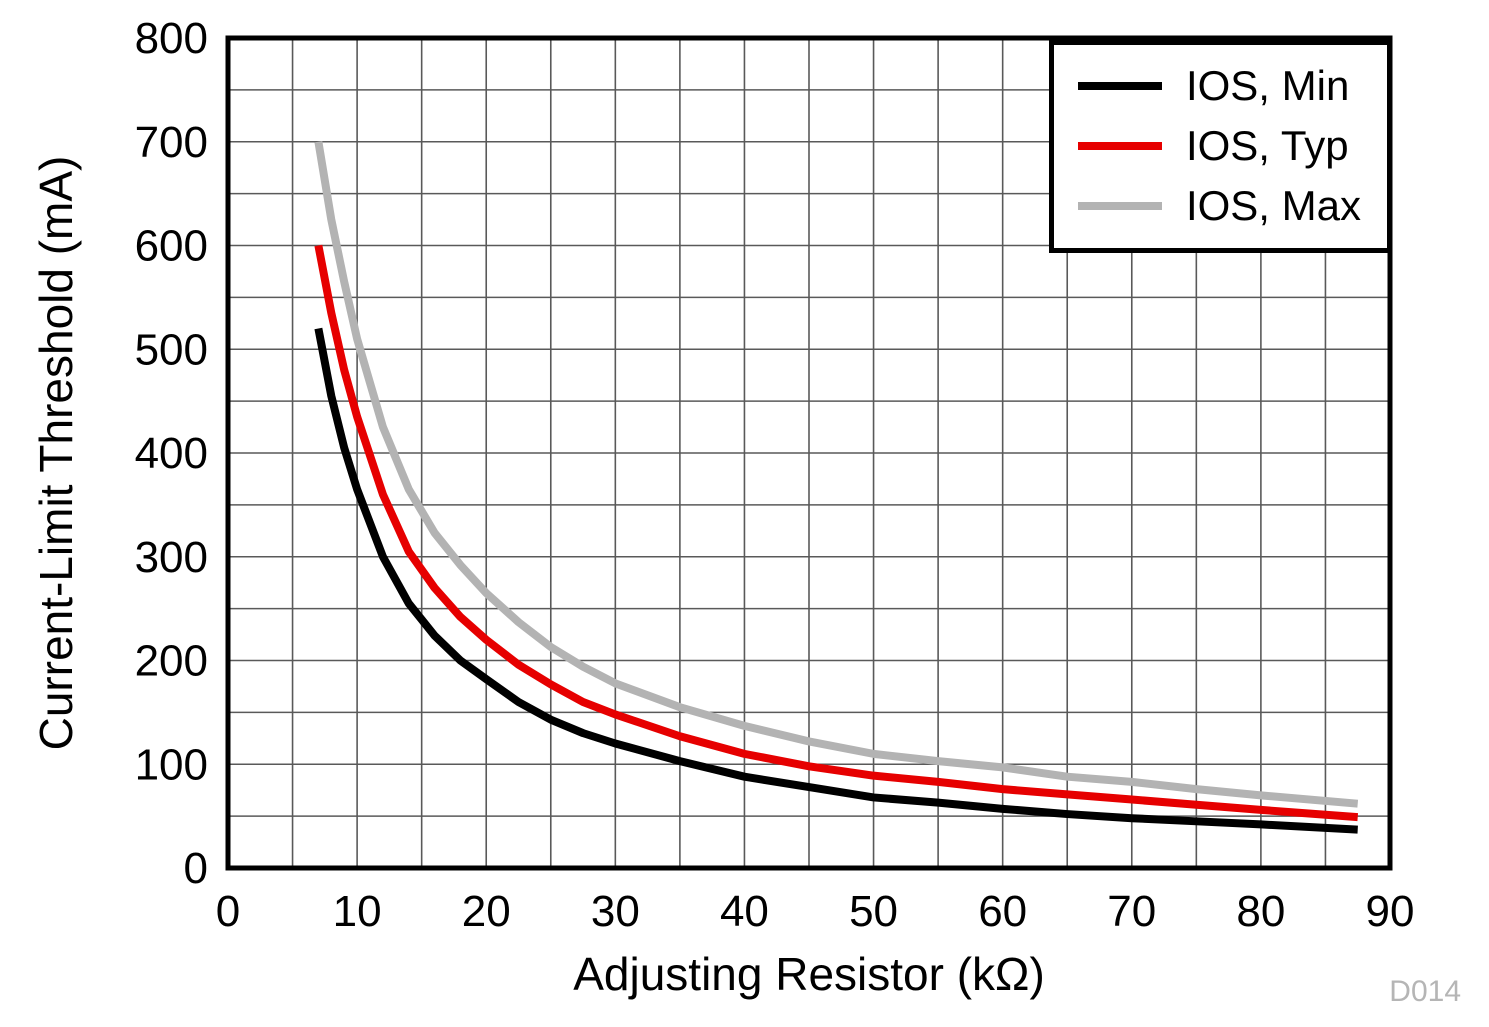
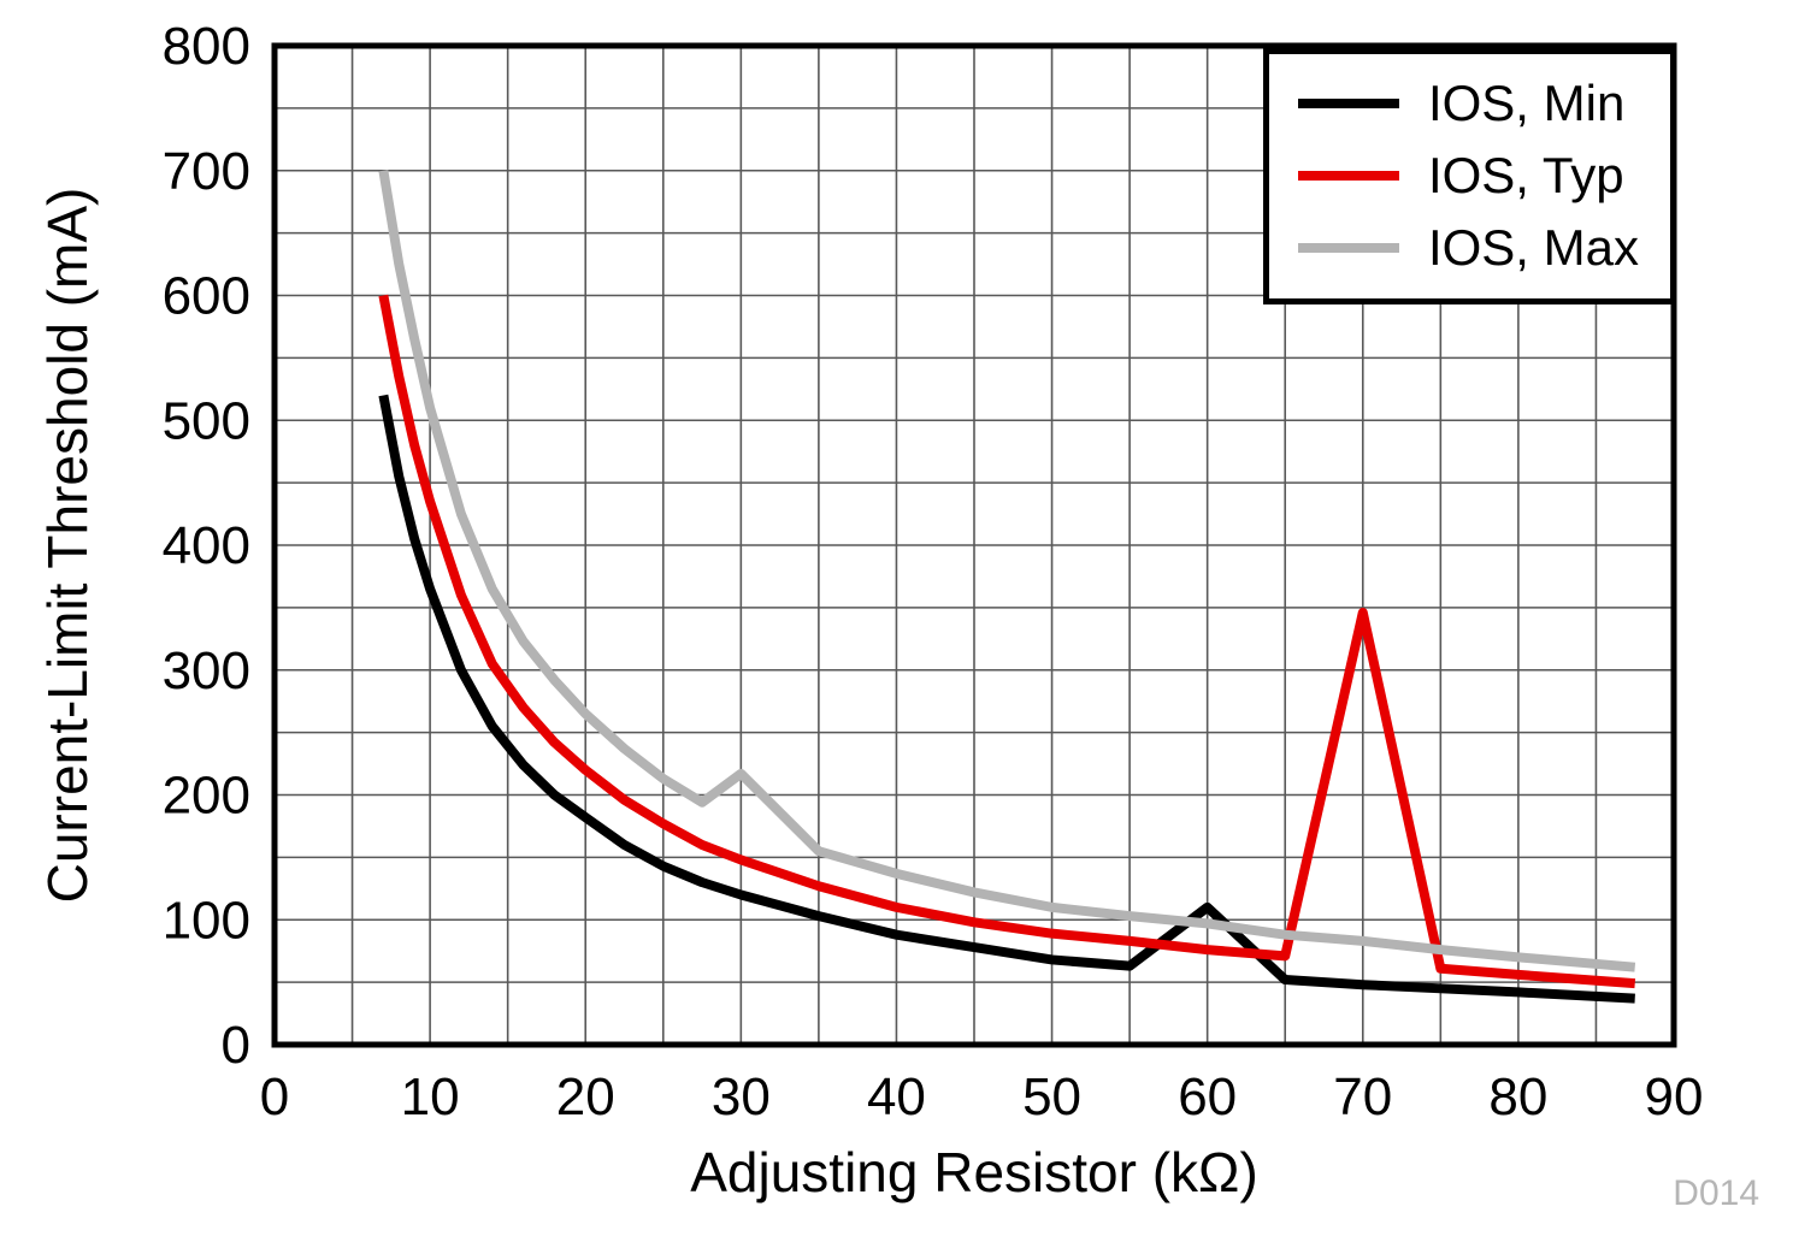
IOS, Max/30: 178 -> 217
IOS, Min/60: 57 -> 110
IOS, Typ/70: 66 -> 346
